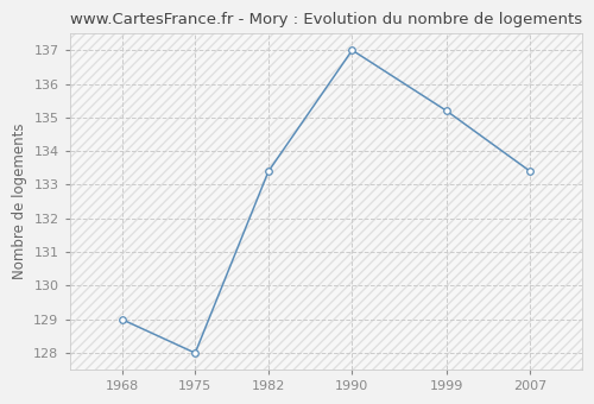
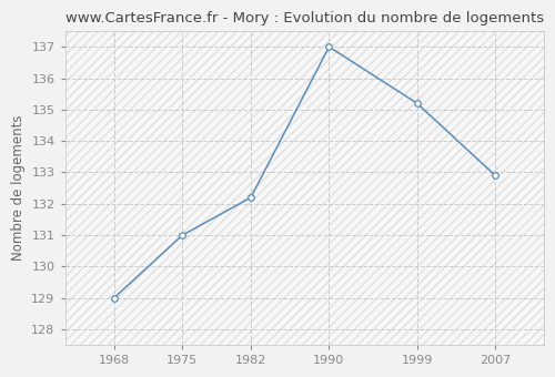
1975: 128.0 -> 131.0
1982: 133.4 -> 132.2
2007: 133.4 -> 132.9
